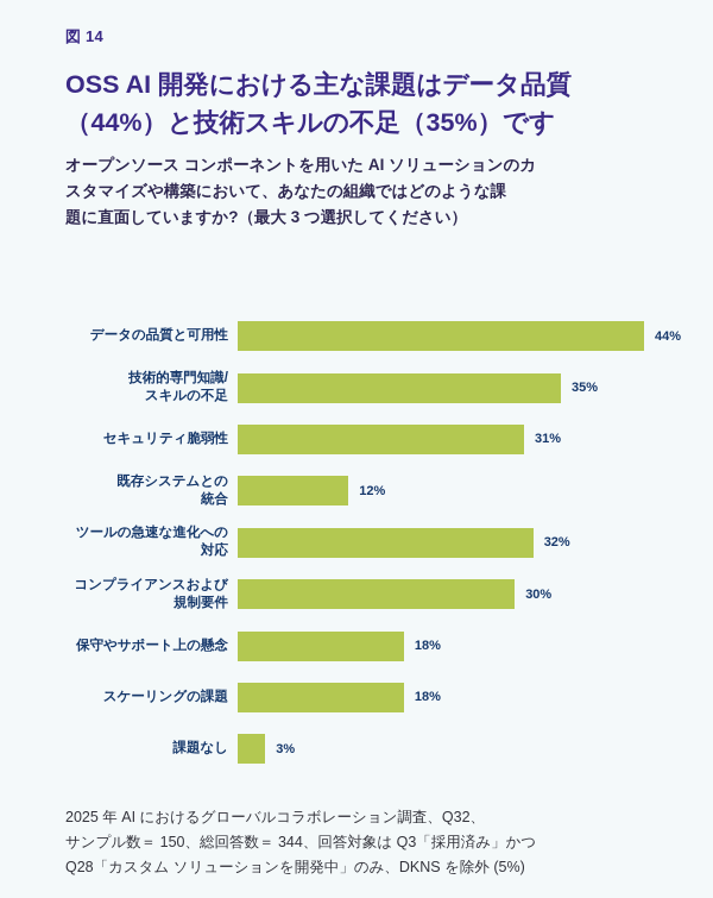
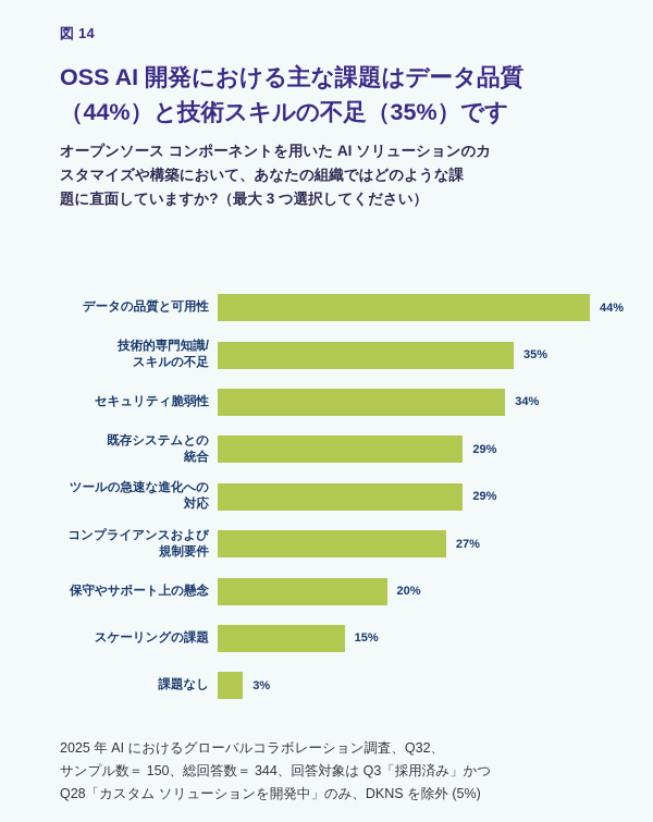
セキュリティ脆弱性: 31% -> 34%
既存システムとの 統合: 12% -> 29%
ツールの急速な進化への 対応: 32% -> 29%
コンプライアンスおよび 規制要件: 30% -> 27%
保守やサポート上の懸念: 18% -> 20%
スケーリングの課題: 18% -> 15%
